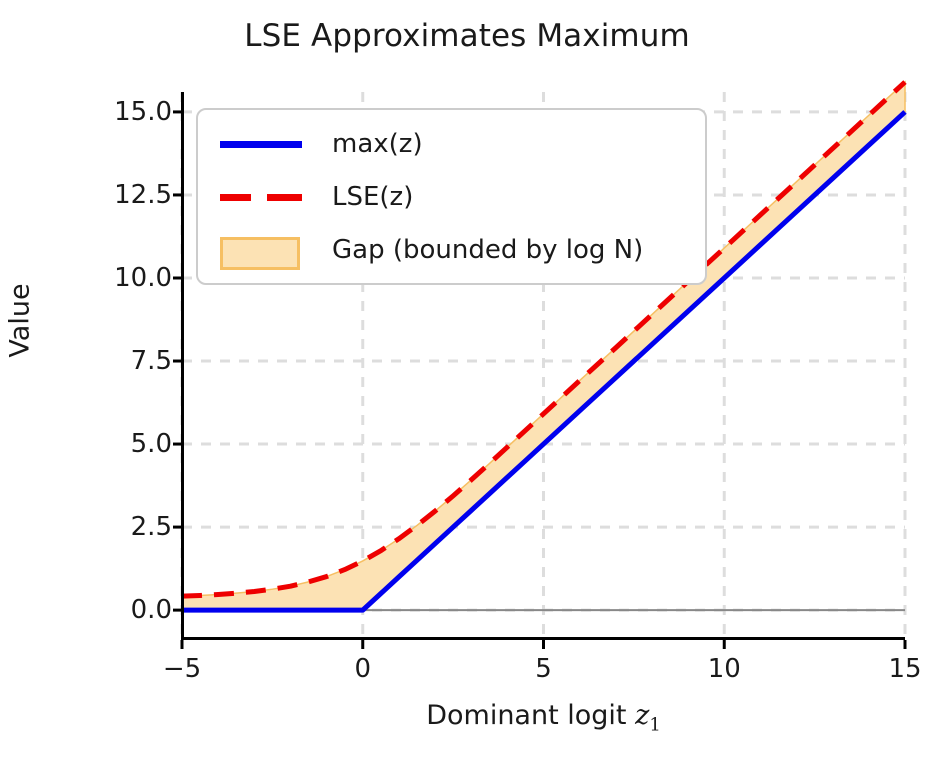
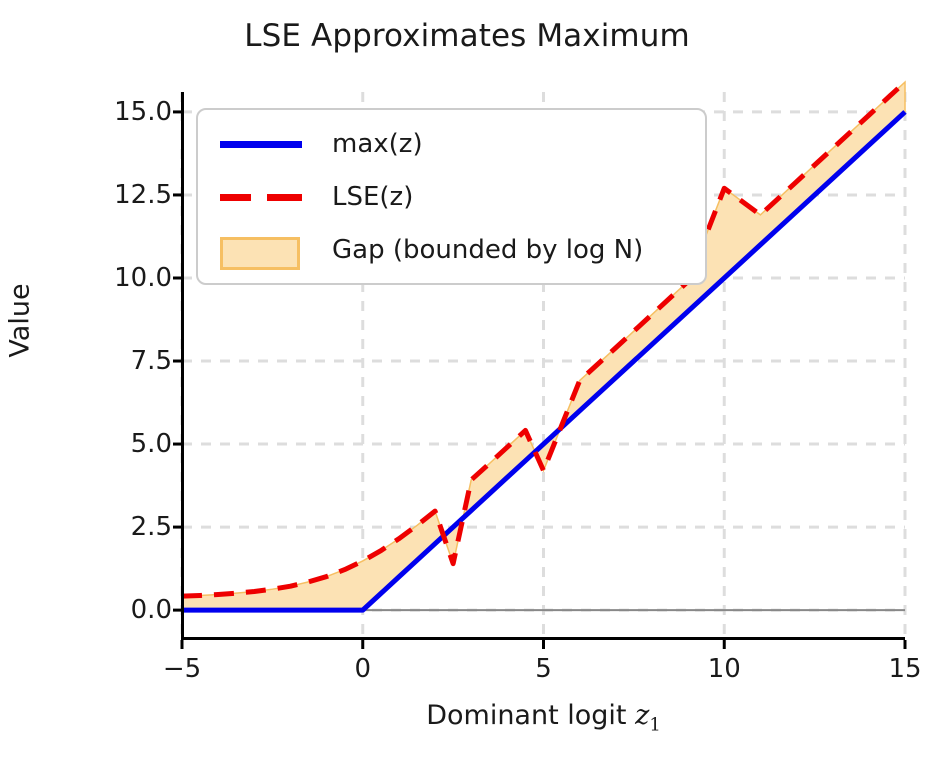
LSE(z)/2.5: 3.4 -> 1.4
LSE(z)/5.0: 5.9 -> 4.2
LSE(z)/10.0: 10.9 -> 12.7
